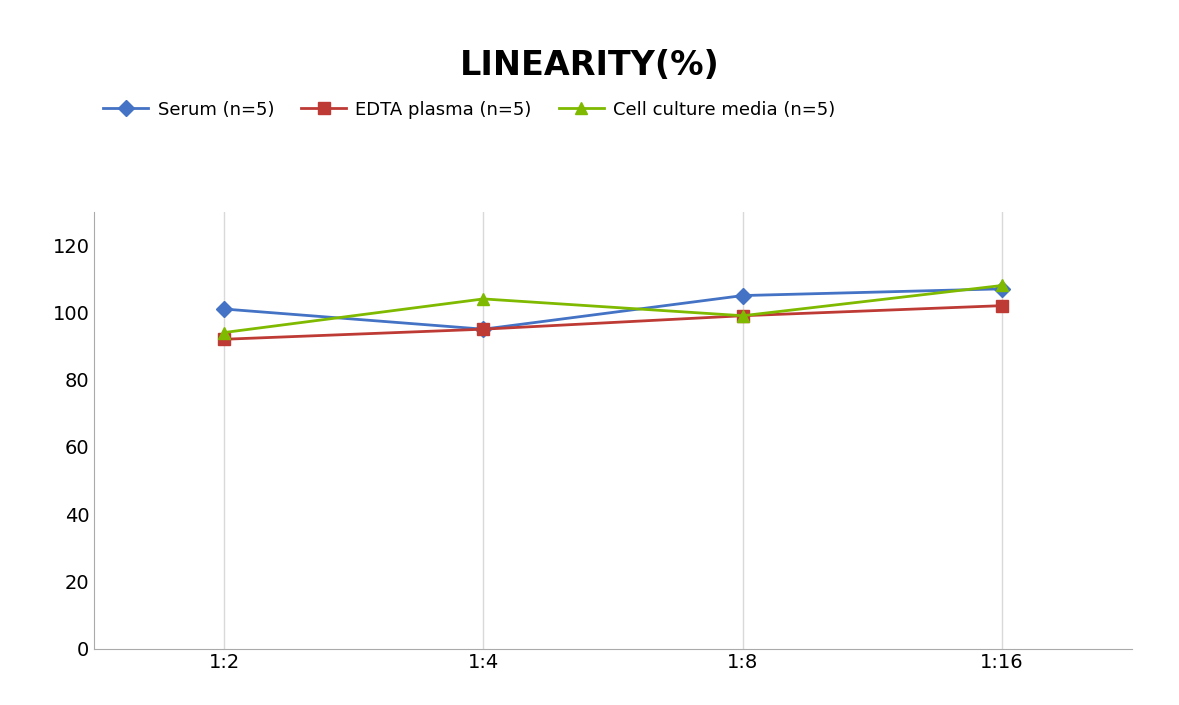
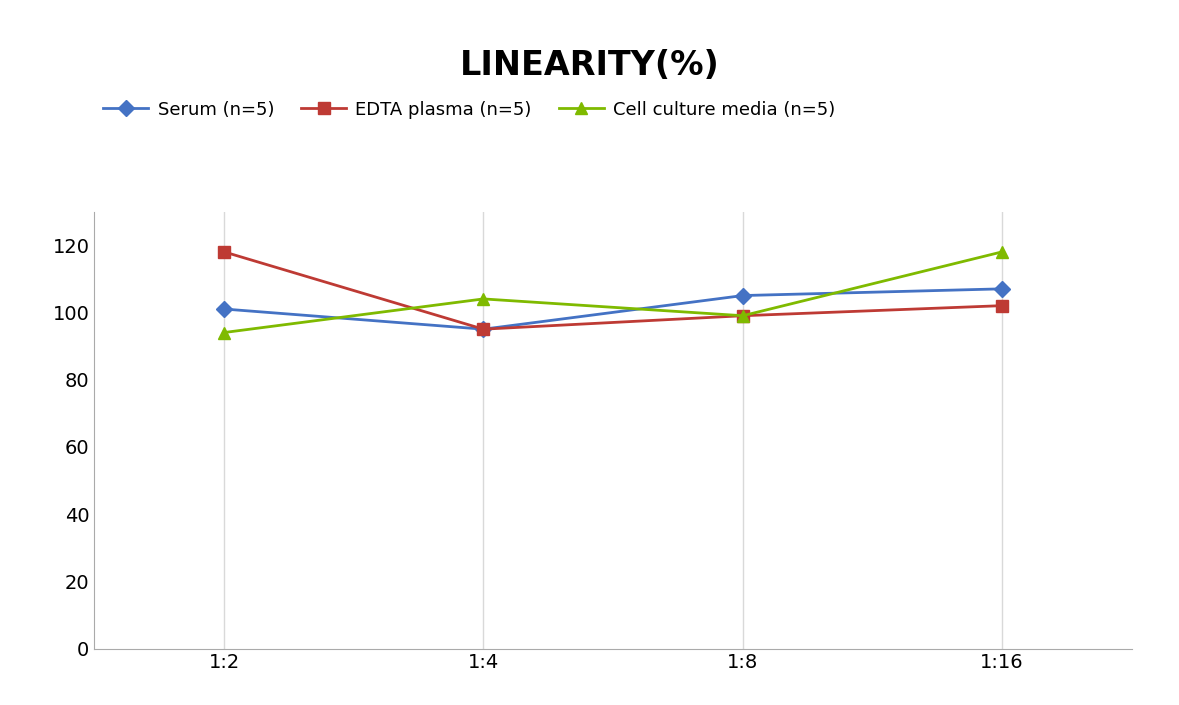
EDTA plasma (n=5)/1:2: 92 -> 118
Cell culture media (n=5)/1:16: 108 -> 118
